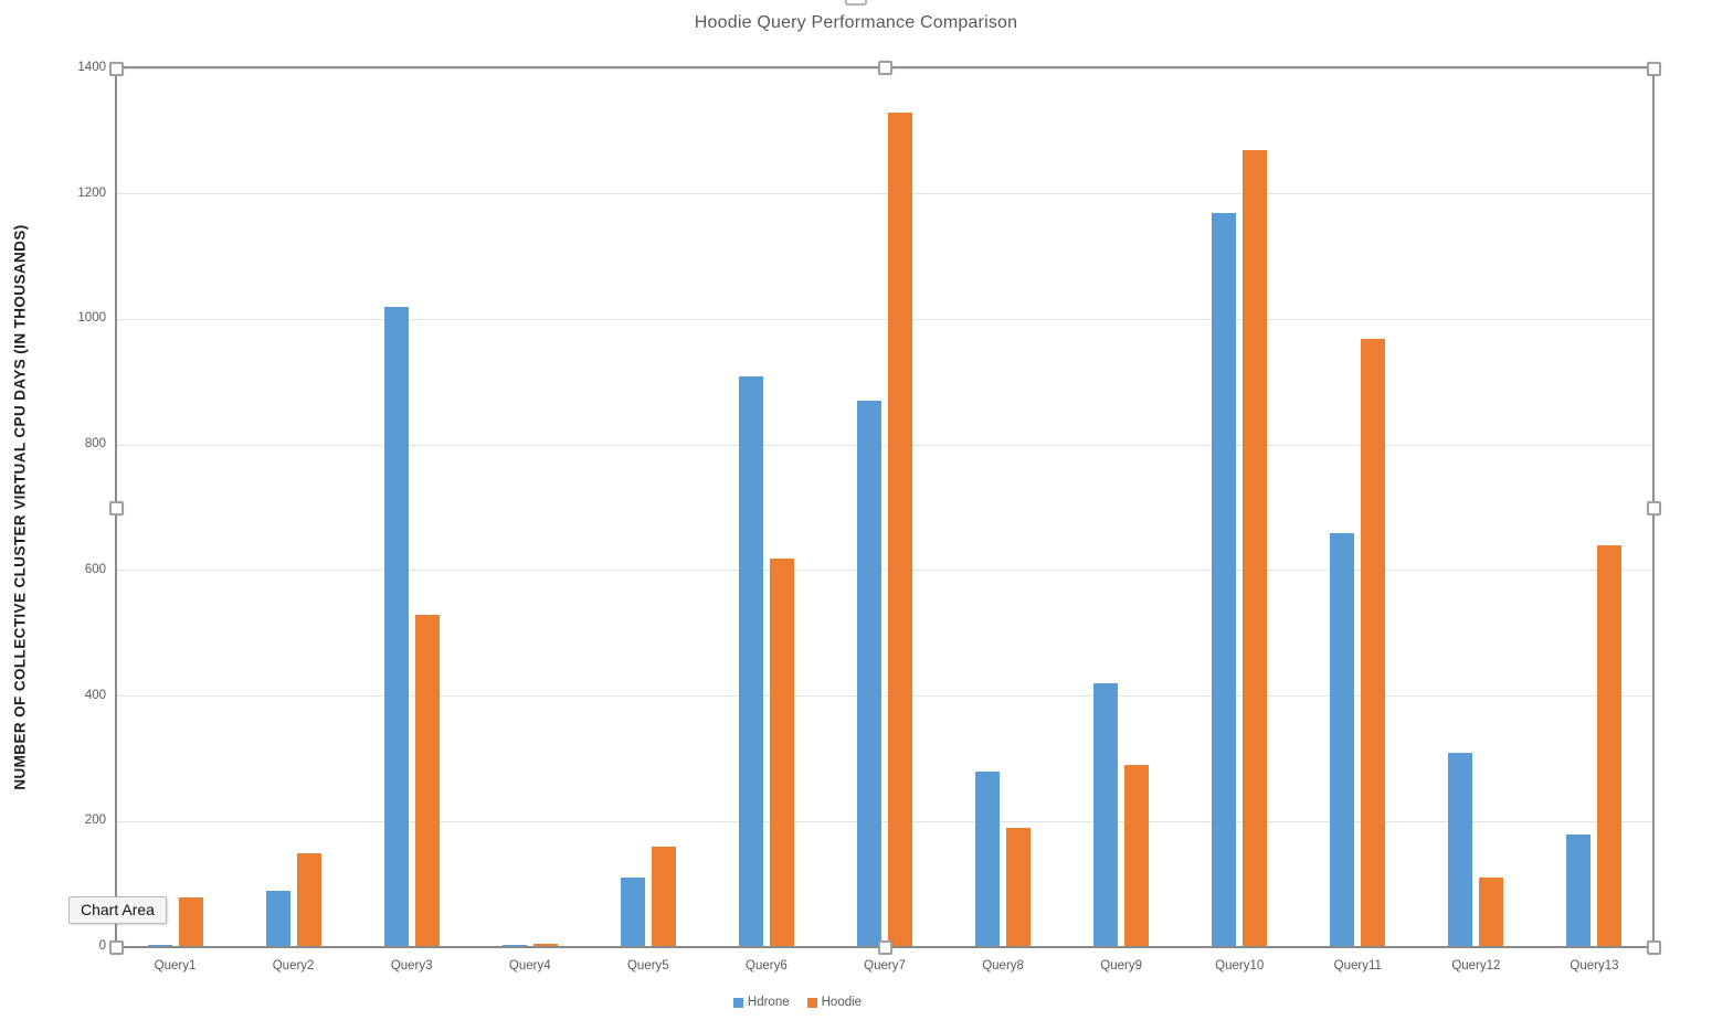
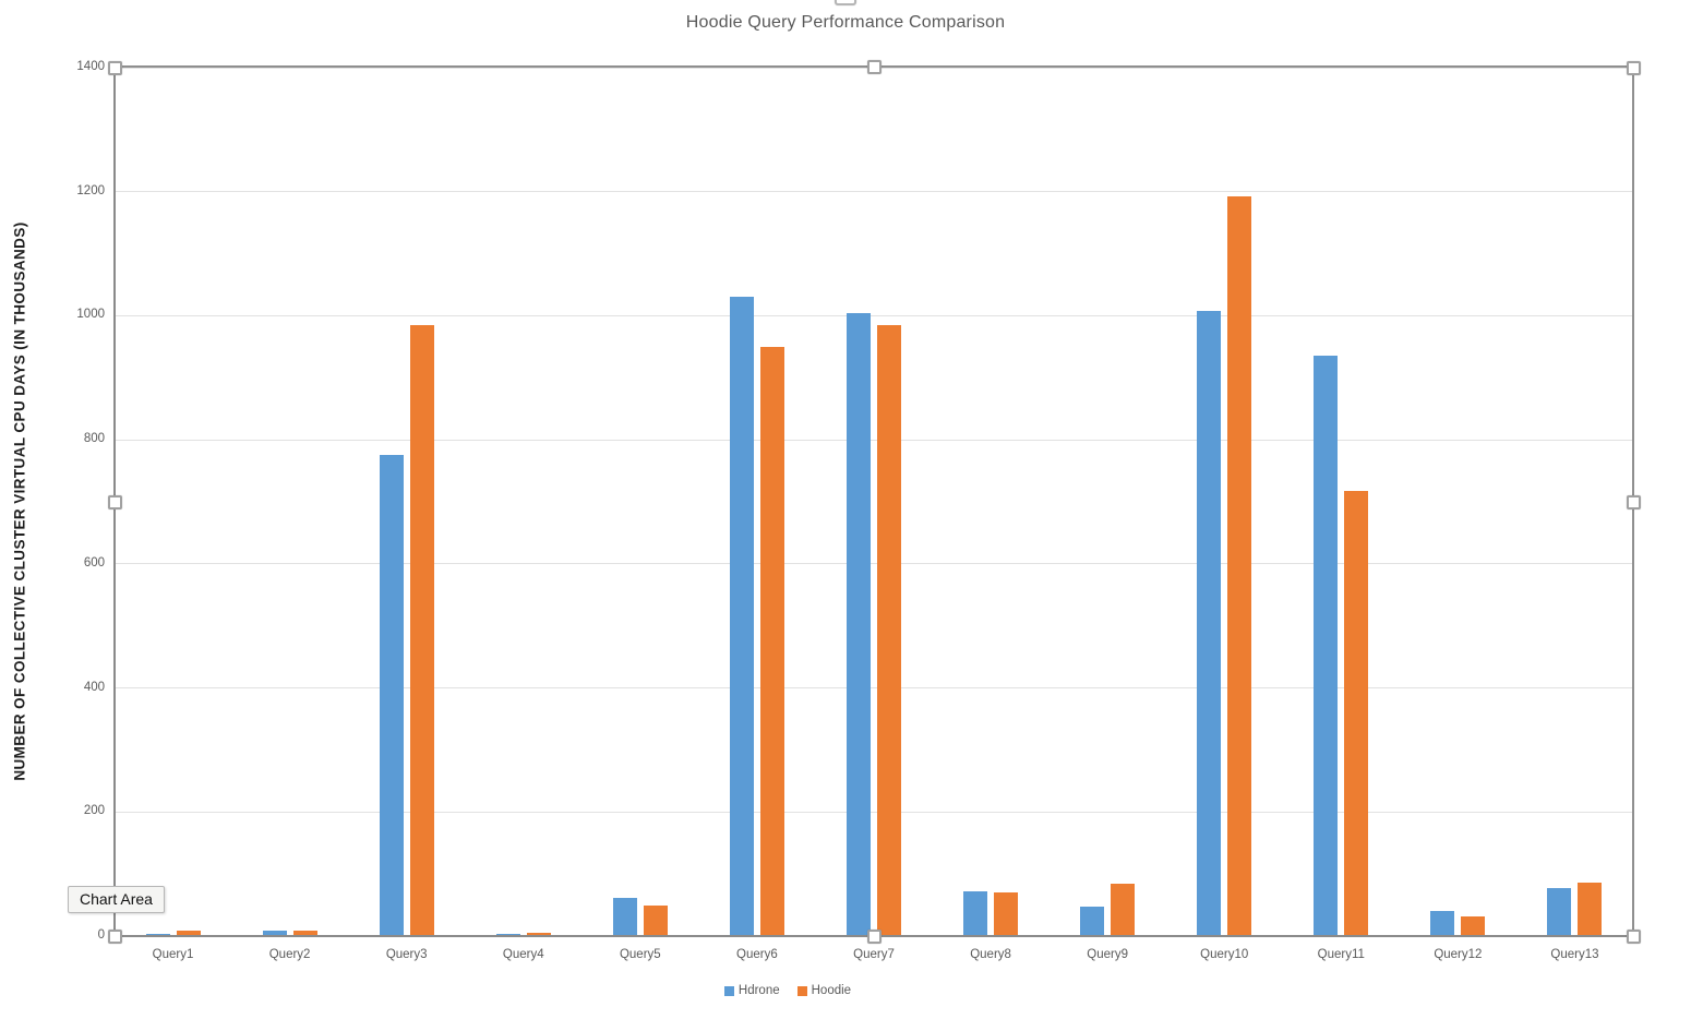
Hoodie/Query1: 80 -> 10
Hdrone/Query2: 90 -> 10
Hoodie/Query2: 150 -> 10
Hdrone/Query3: 1020 -> 780
Hoodie/Query3: 530 -> 980
Hdrone/Query5: 110 -> 60
Hoodie/Query5: 160 -> 50
Hdrone/Query6: 910 -> 1030
Hoodie/Query6: 620 -> 950
Hdrone/Query7: 870 -> 1000
Hoodie/Query7: 1330 -> 980
Hdrone/Query8: 280 -> 70
Hoodie/Query8: 190 -> 70
Hdrone/Query9: 420 -> 50
Hoodie/Query9: 290 -> 80
Hdrone/Query10: 1170 -> 1010
Hoodie/Query10: 1270 -> 1190
Hdrone/Query11: 660 -> 940
Hoodie/Query11: 970 -> 720
Hdrone/Query12: 310 -> 40
Hoodie/Query12: 110 -> 30
Hdrone/Query13: 180 -> 80
Hoodie/Query13: 640 -> 90
